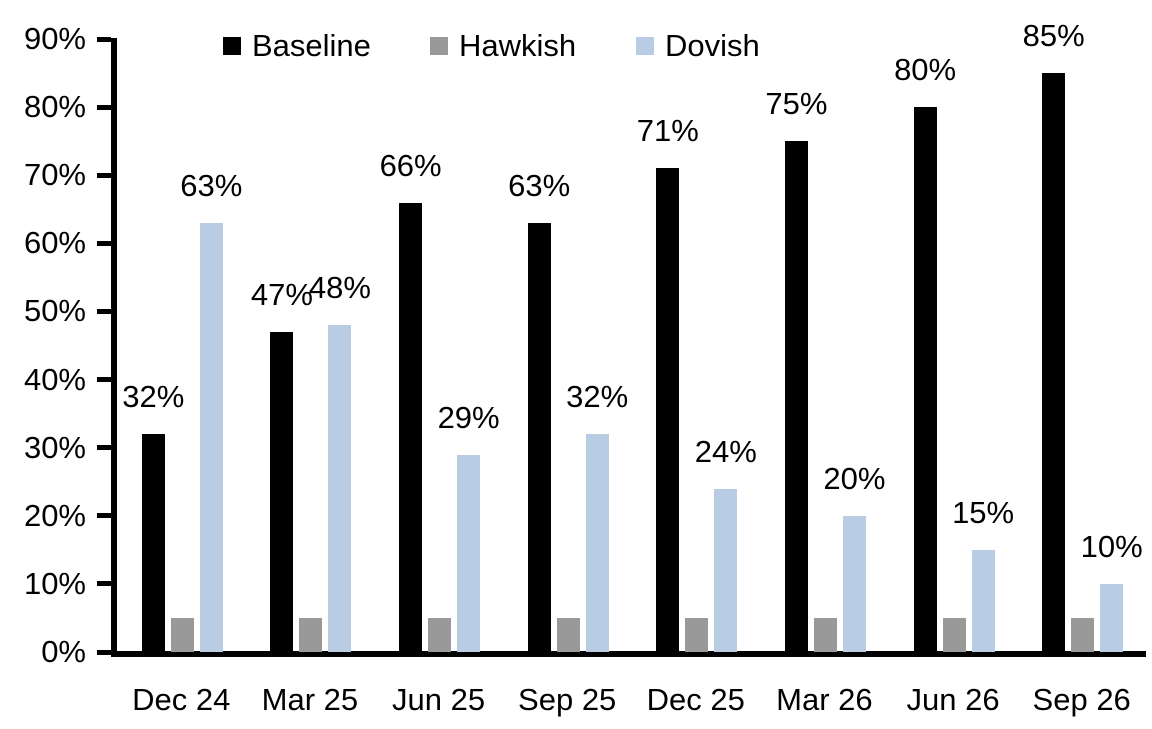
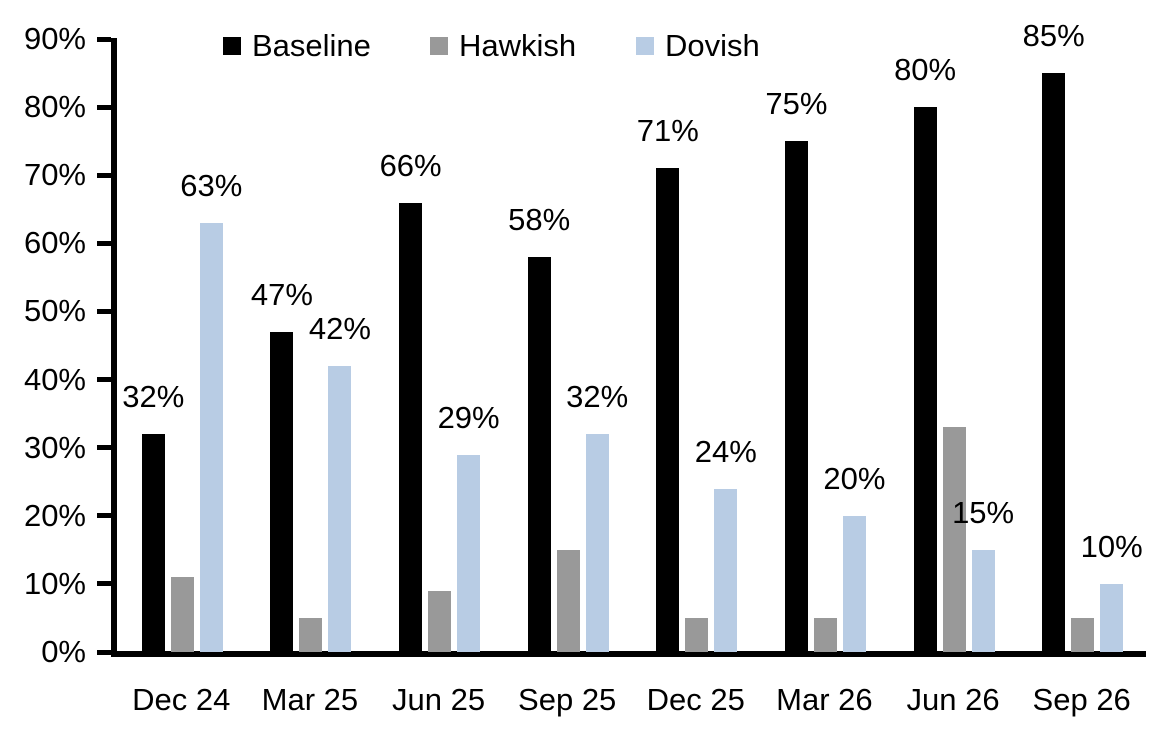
Hawkish/Dec 24: 5% -> 11%
Dovish/Mar 25: 48% -> 42%
Hawkish/Jun 25: 5% -> 9%
Baseline/Sep 25: 63% -> 58%
Hawkish/Sep 25: 5% -> 15%
Hawkish/Jun 26: 5% -> 33%
